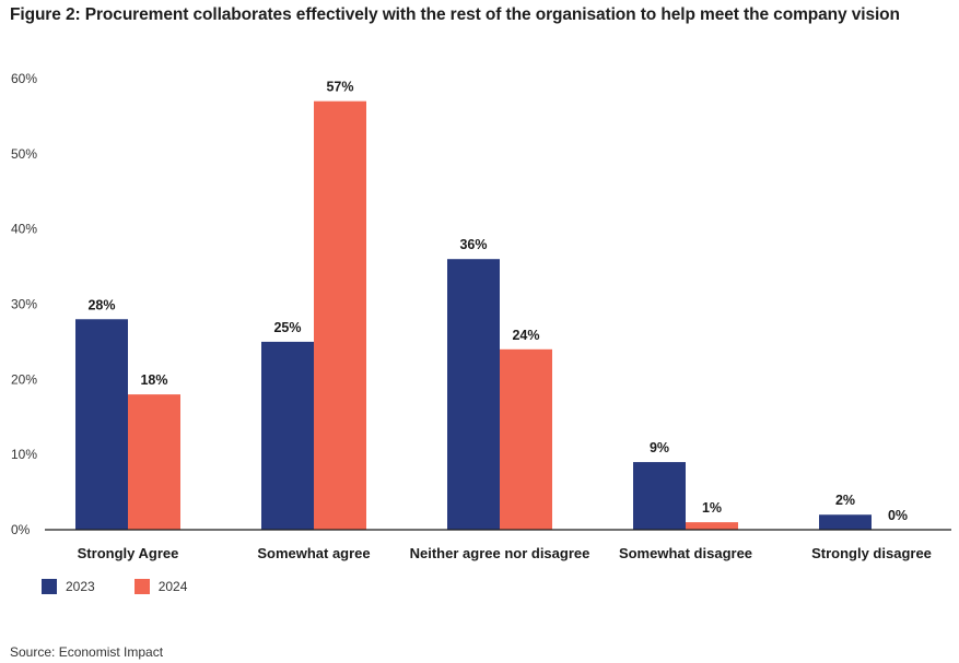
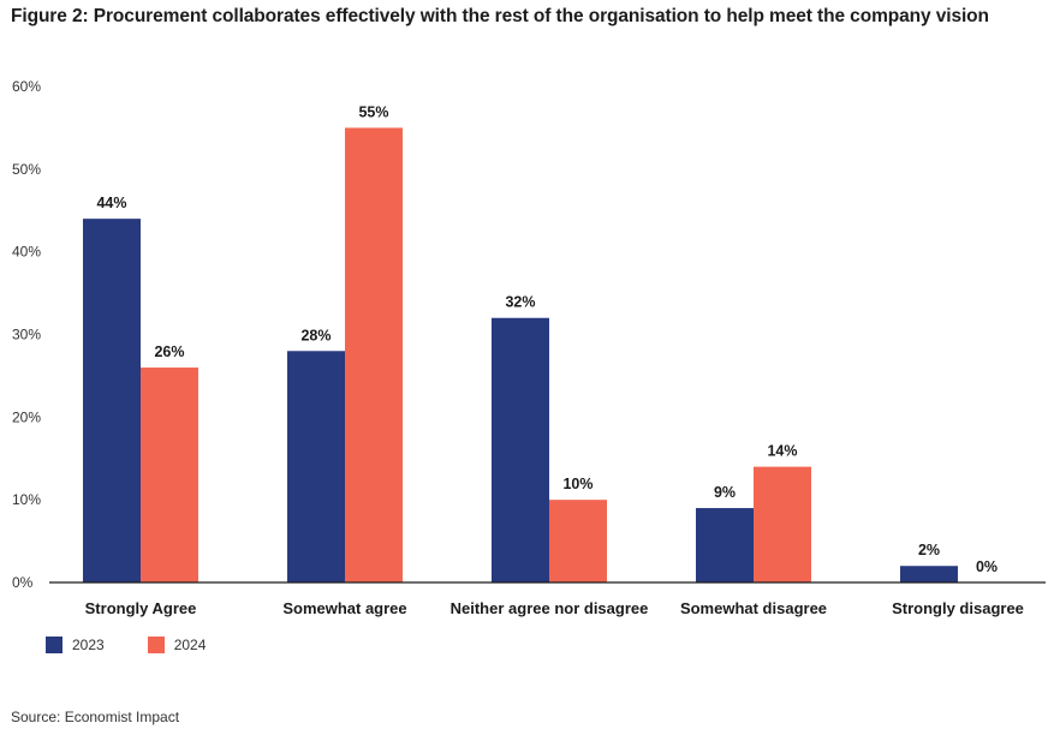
2023/Strongly Agree: 28% -> 44%
2024/Strongly Agree: 18% -> 26%
2023/Somewhat agree: 25% -> 28%
2024/Somewhat agree: 57% -> 55%
2023/Neither agree nor disagree: 36% -> 32%
2024/Neither agree nor disagree: 24% -> 10%
2024/Somewhat disagree: 1% -> 14%
